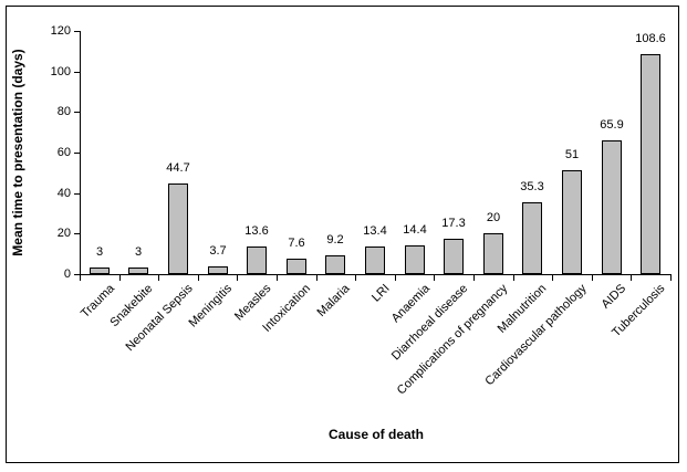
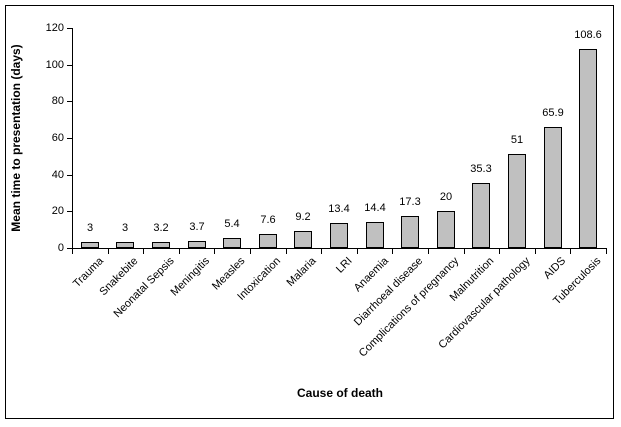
Neonatal Sepsis: 44.7 -> 3.2
Measles: 13.6 -> 5.4
